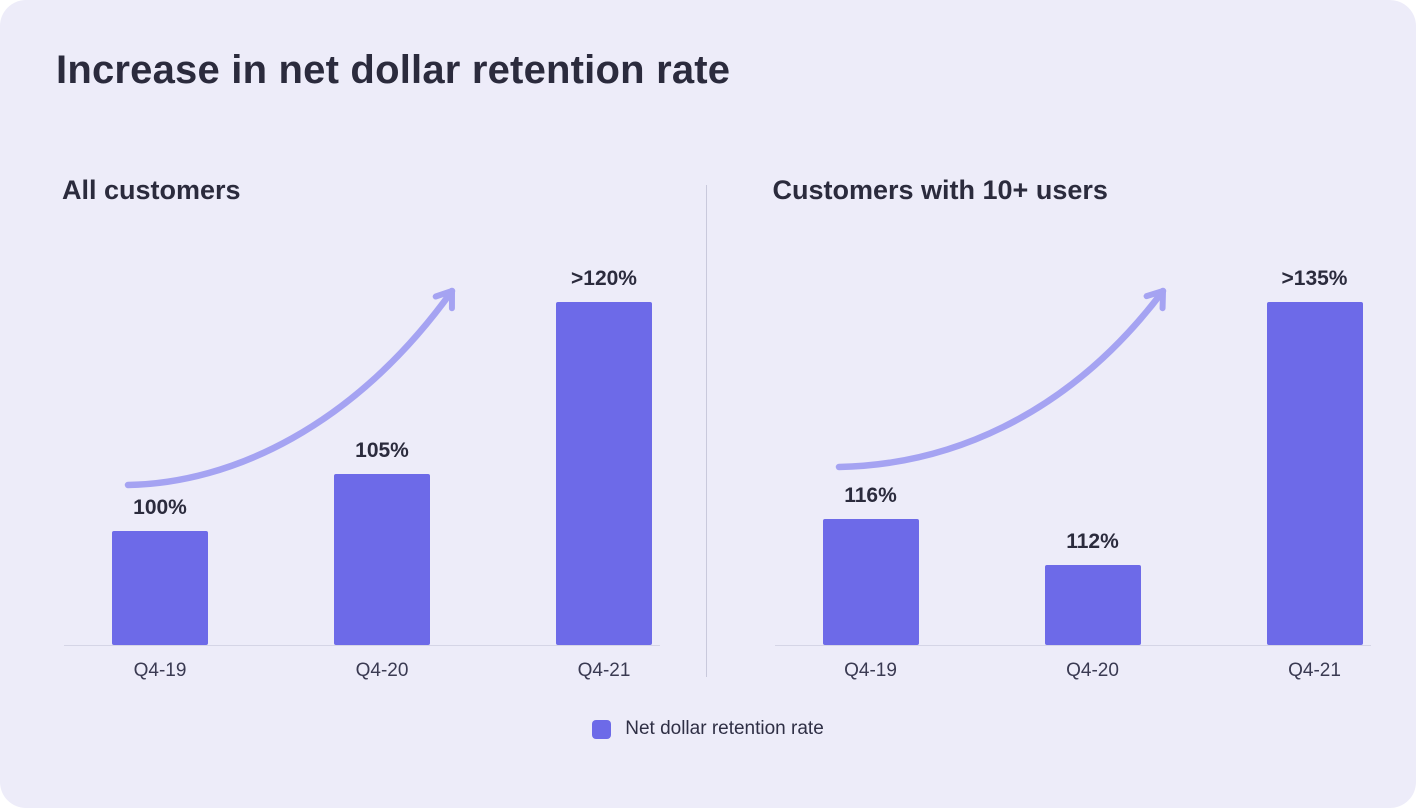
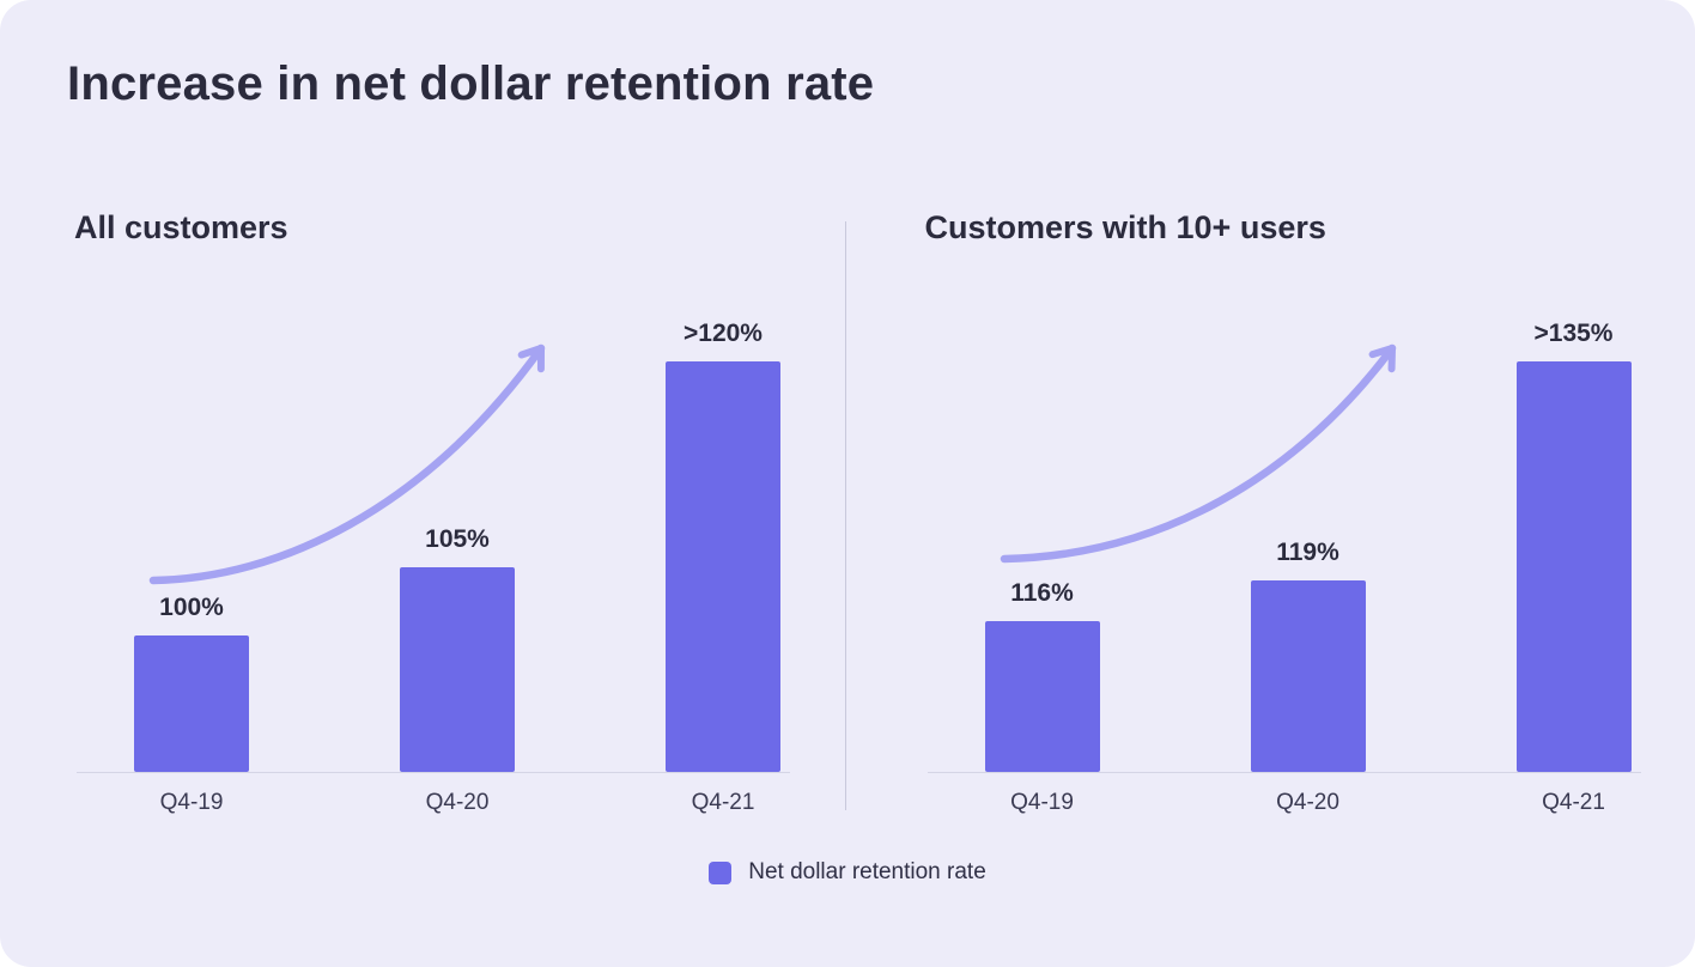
Customers with 10+ users/Q4-20: 112% -> 119%
